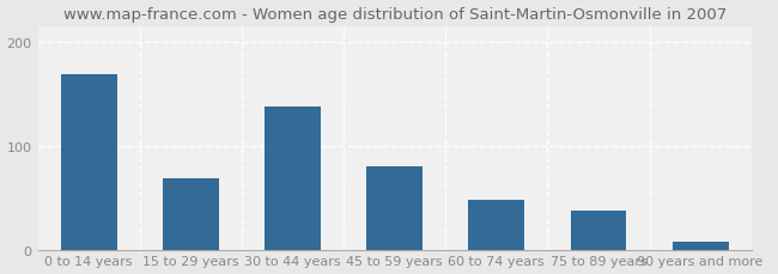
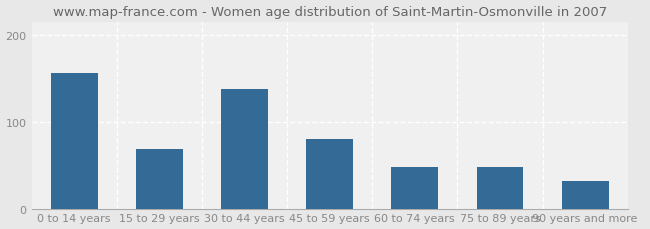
0 to 14 years: 168 -> 156
75 to 89 years: 38 -> 48
90 years and more: 8 -> 32
